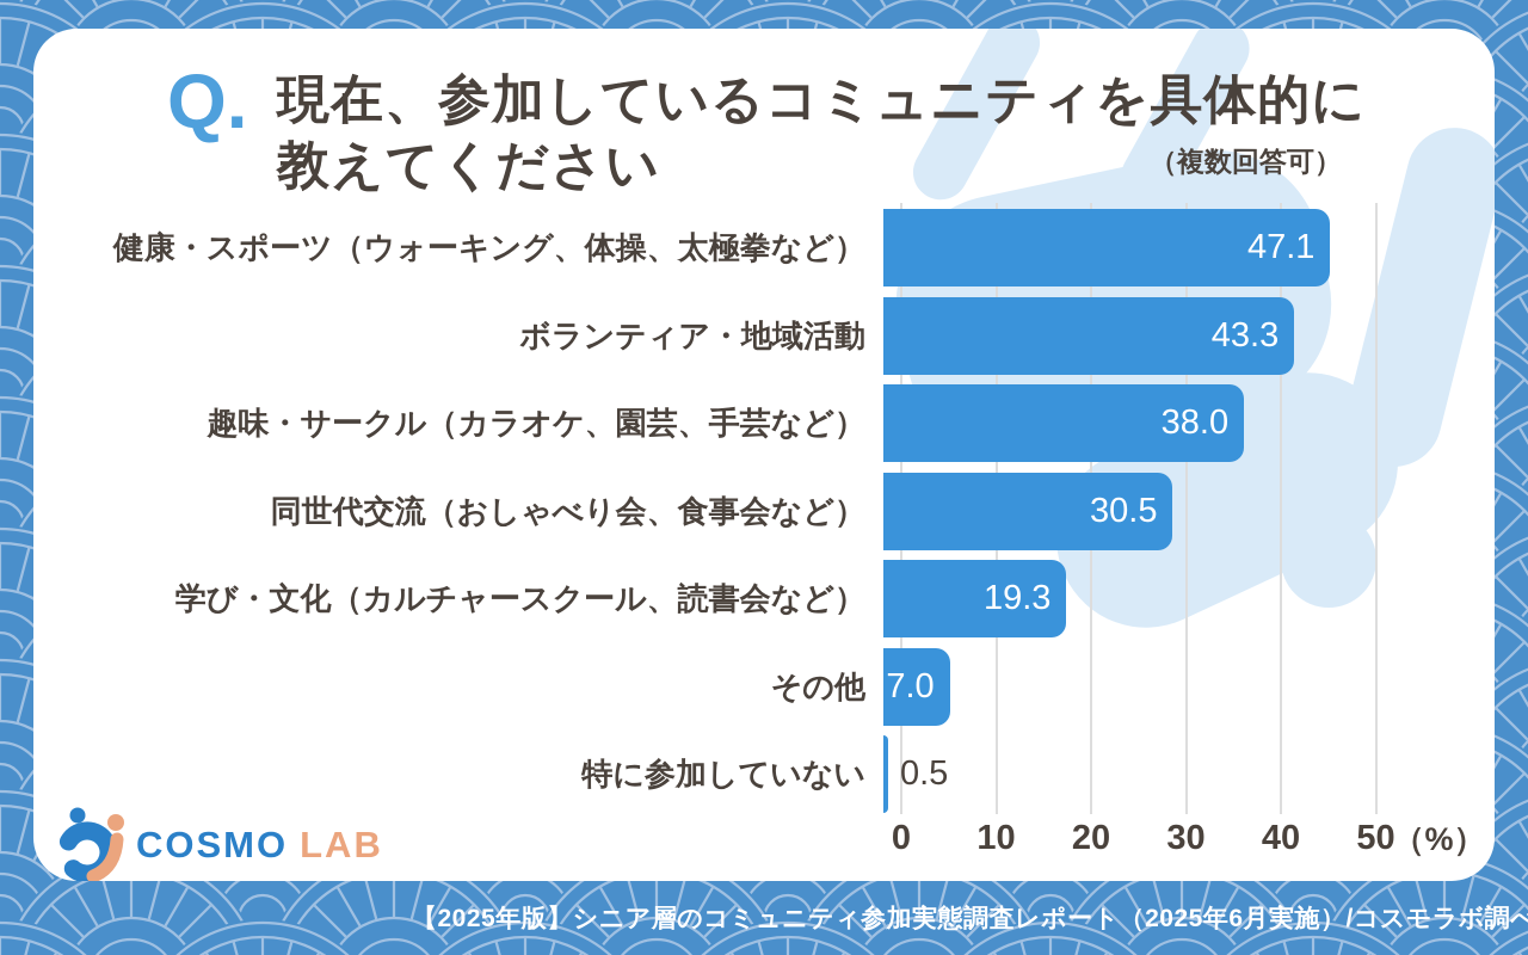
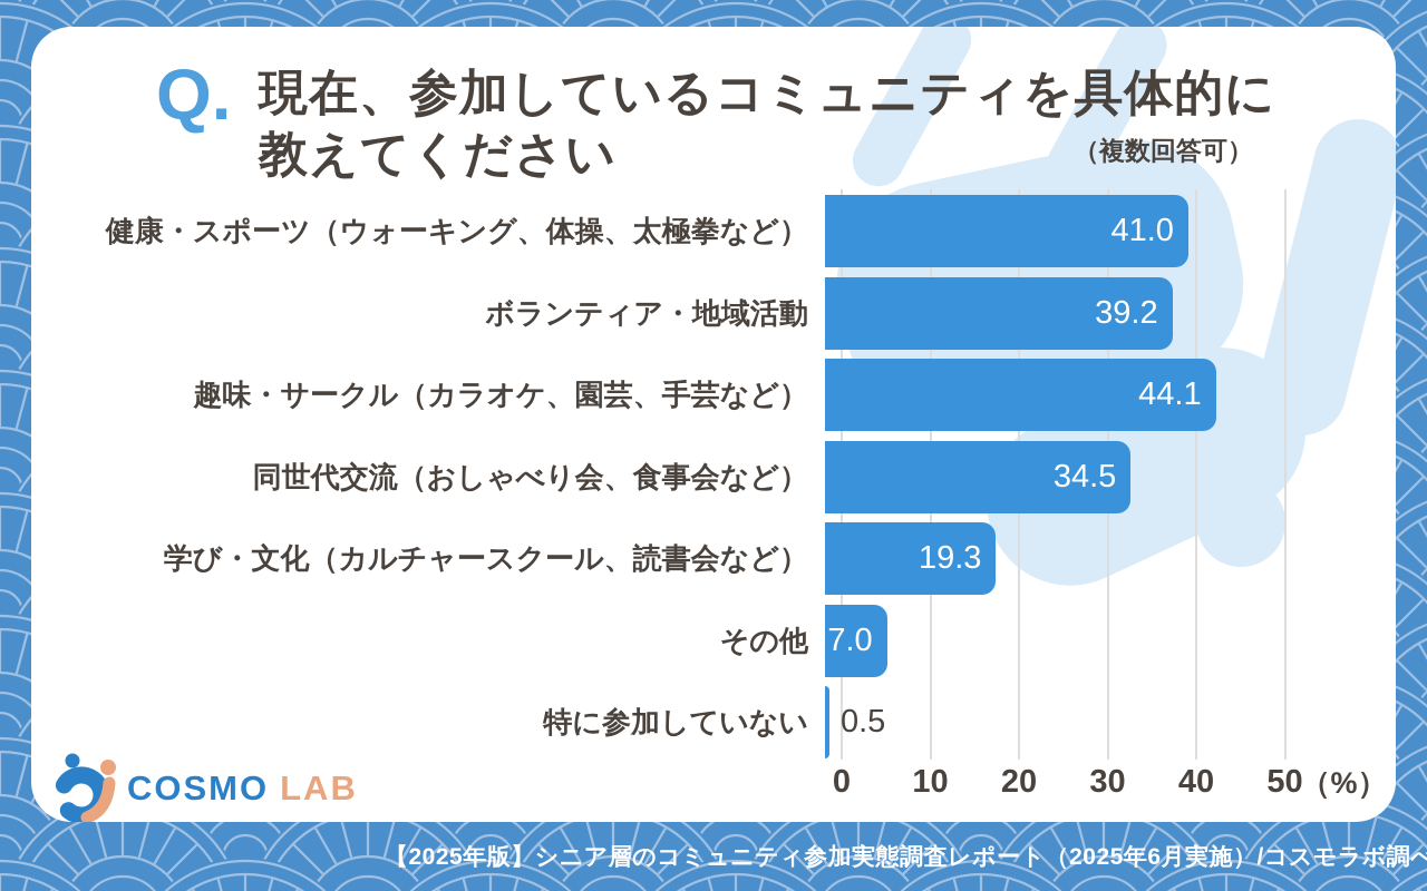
健康・スポーツ（ウォーキング、体操、太極拳など）: 47.1 -> 41.0
ボランティア・地域活動: 43.3 -> 39.2
趣味・サークル（カラオケ、園芸、手芸など）: 38.0 -> 44.1
同世代交流（おしゃべり会、食事会など）: 30.5 -> 34.5
